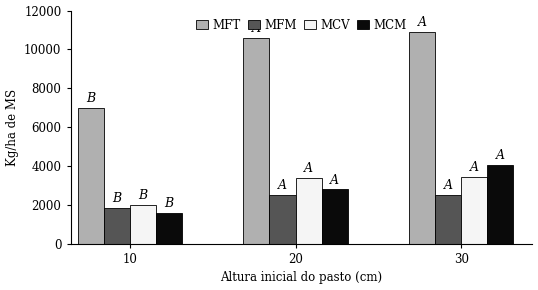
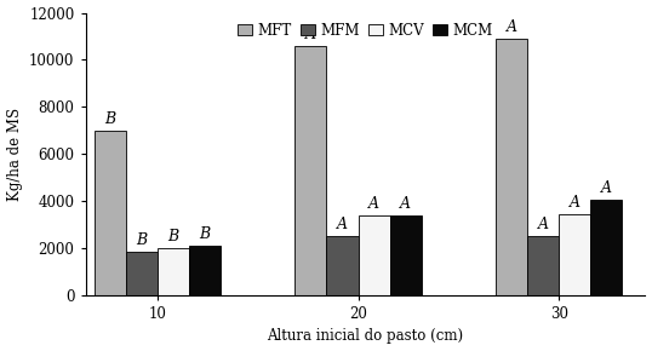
MCM/10: 1600 -> 2100
MCM/20: 2800 -> 3400
